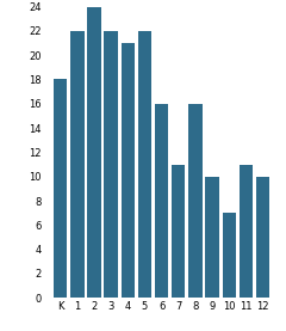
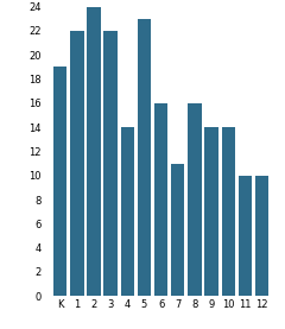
K: 18 -> 19
4: 21 -> 14
5: 22 -> 23
9: 10 -> 14
10: 7 -> 14
11: 11 -> 10
